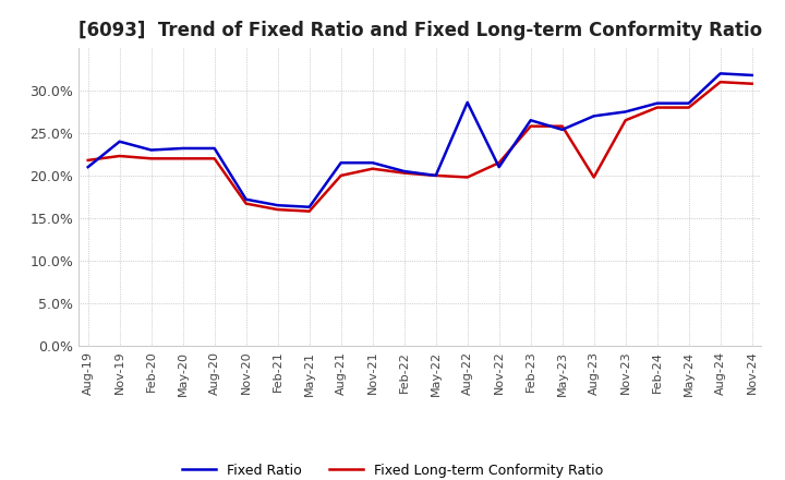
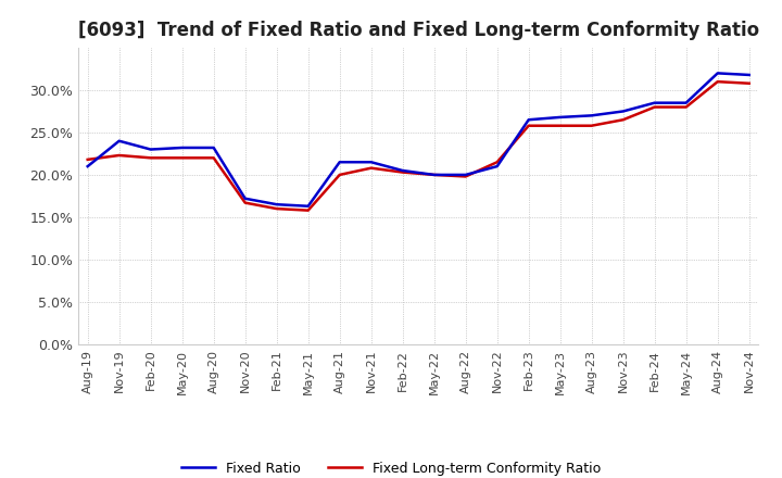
Fixed Ratio/Aug-22: 28.6% -> 20.0%
Fixed Ratio/May-23: 25.4% -> 26.8%
Fixed Long-term Conformity Ratio/Aug-23: 19.8% -> 25.8%
